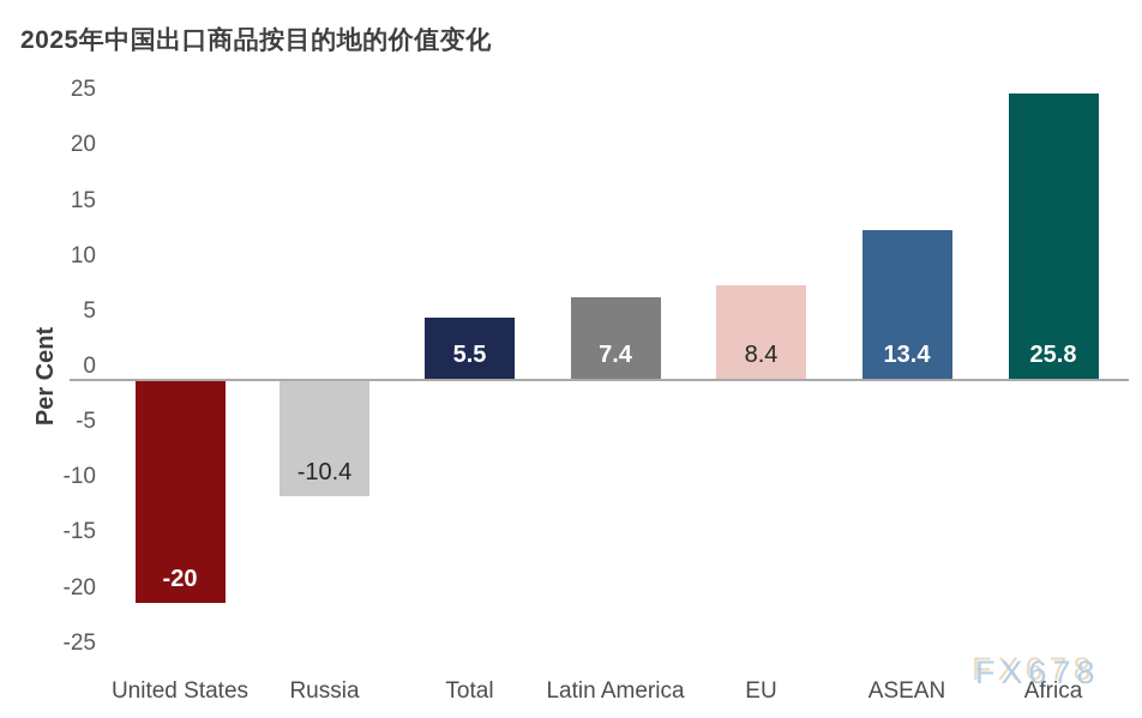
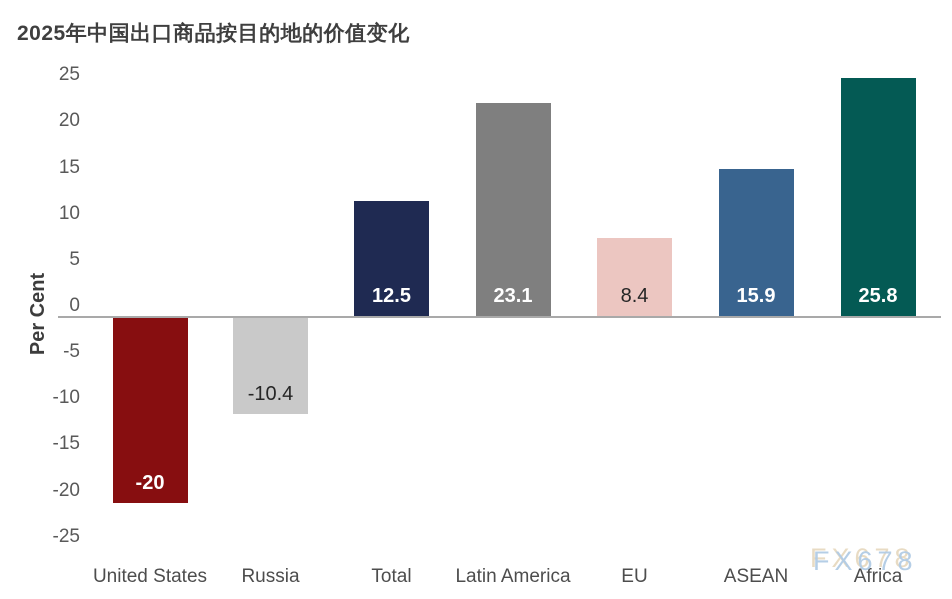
Total: 5.5 -> 12.5
Latin America: 7.4 -> 23.1
ASEAN: 13.4 -> 15.9
